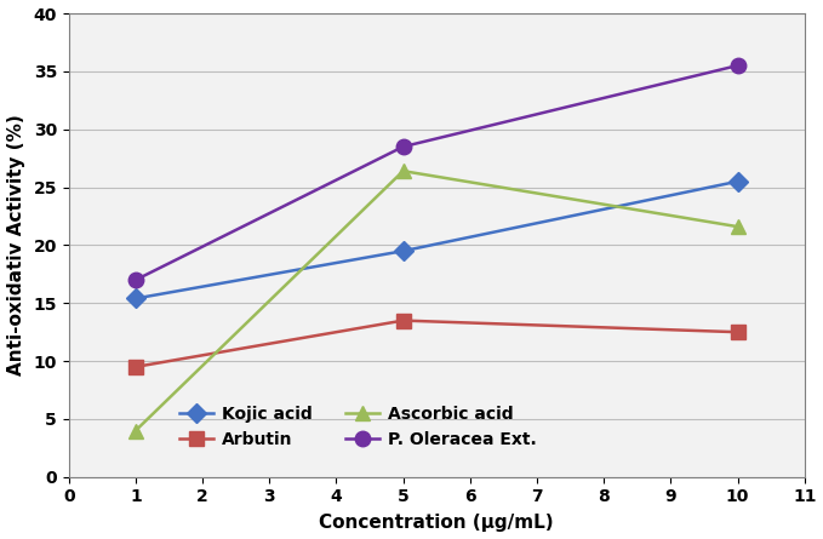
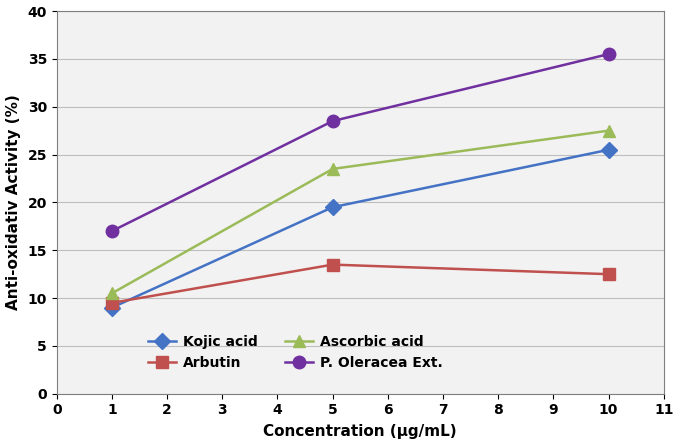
Kojic acid/1: 15.4 -> 9.0
Ascorbic acid/1: 4.0 -> 10.5
Ascorbic acid/5: 26.4 -> 23.5
Ascorbic acid/10: 21.6 -> 27.5
